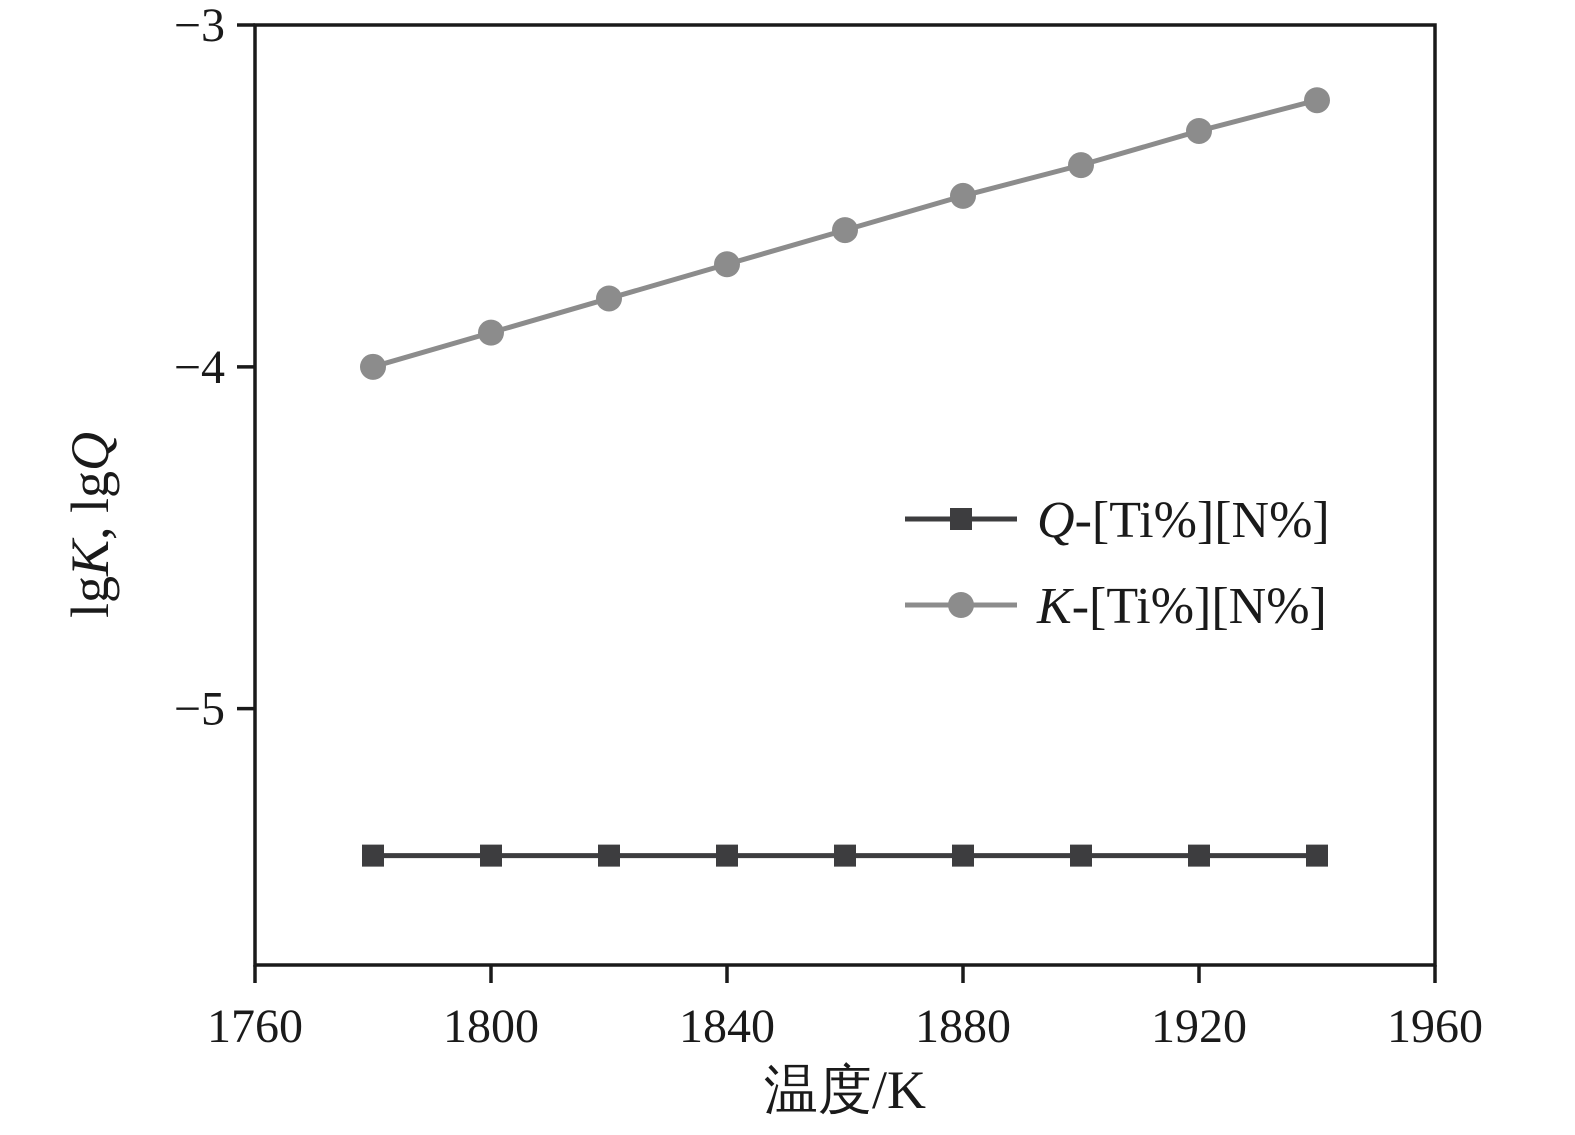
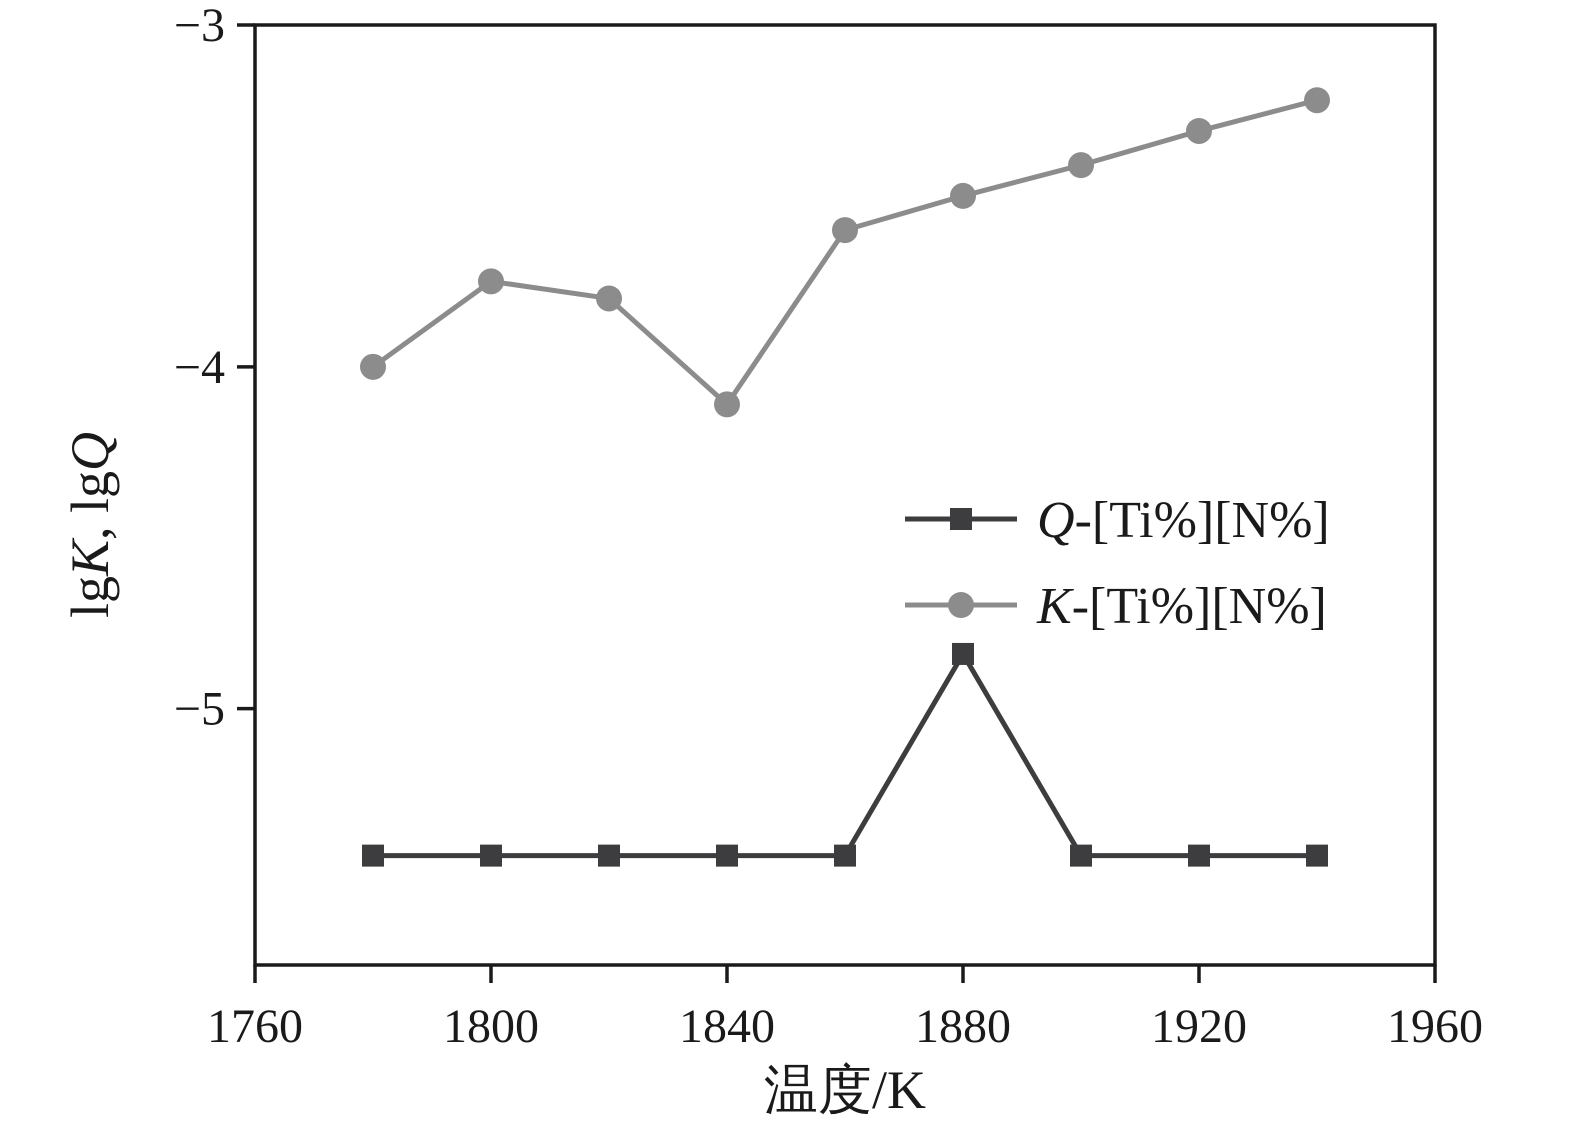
K-[Ti%][N%]/1800: -3.90 -> -3.75
K-[Ti%][N%]/1840: -3.70 -> -4.11
Q-[Ti%][N%]/1880: -5.43 -> -4.84
